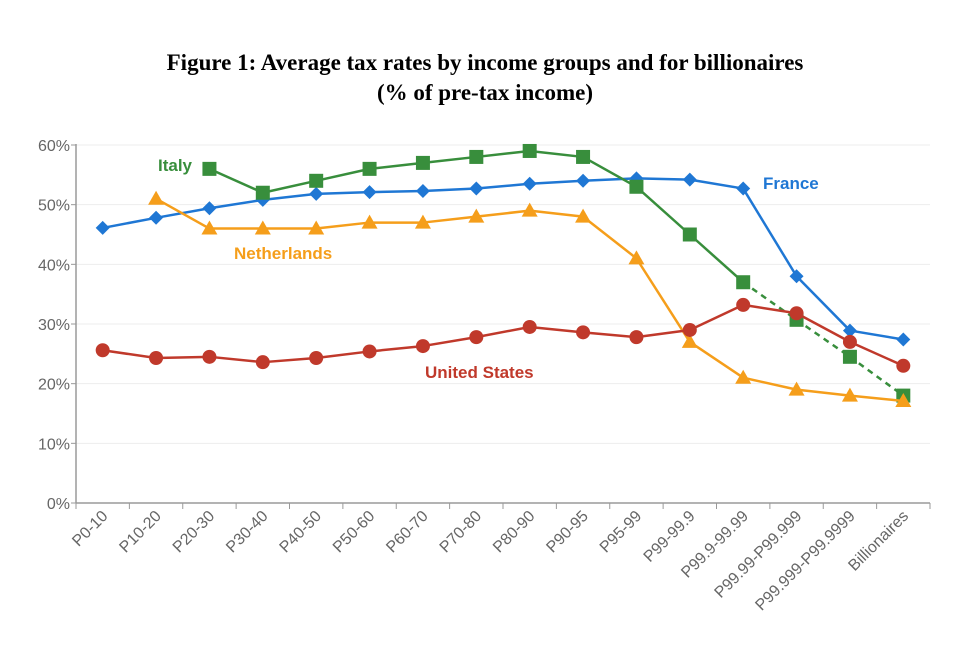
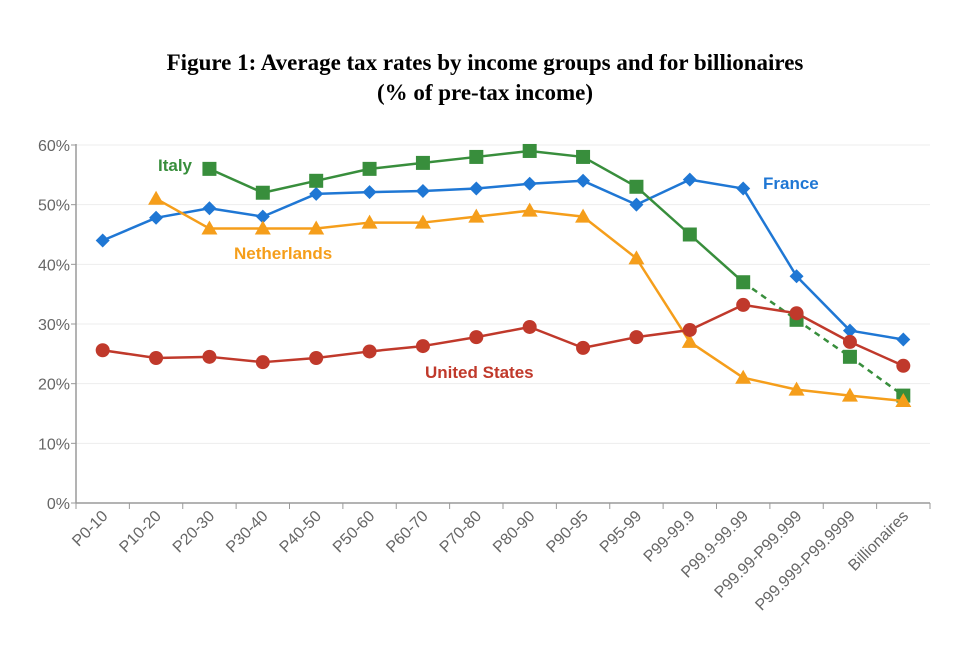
France/P0-10: 46% -> 44%
France/P30-40: 51% -> 48%
United States/P90-95: 29% -> 26%
France/P95-99: 54% -> 50%
